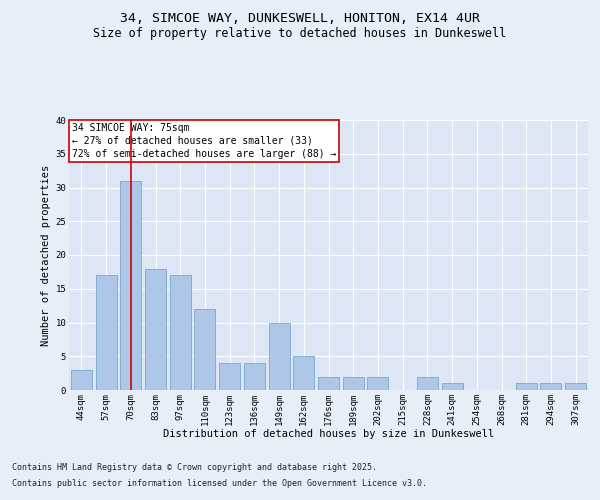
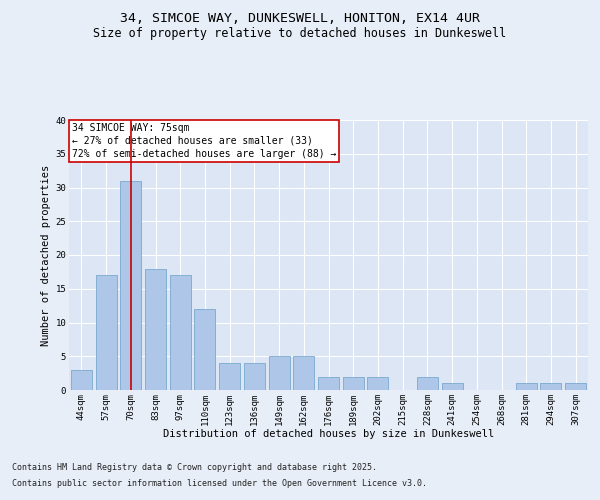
149sqm: 10 -> 5
